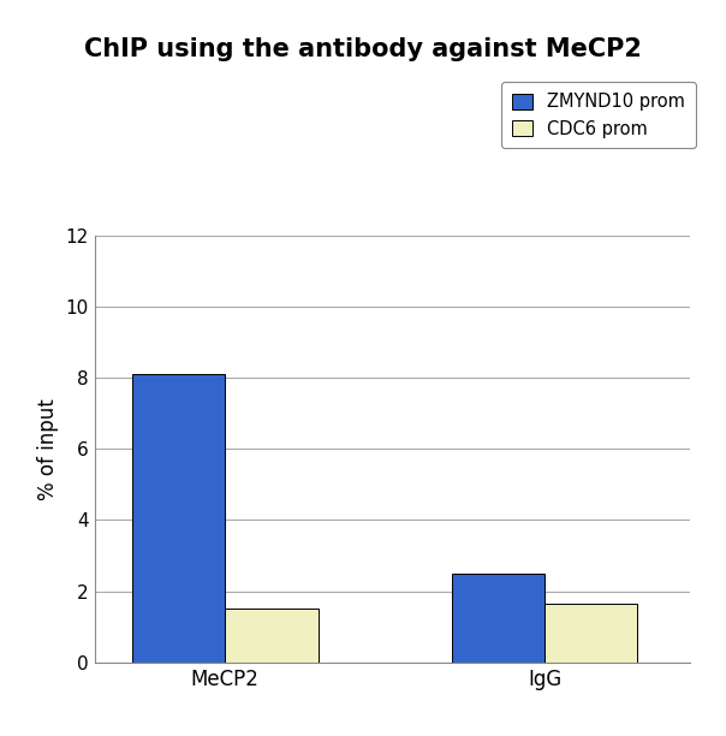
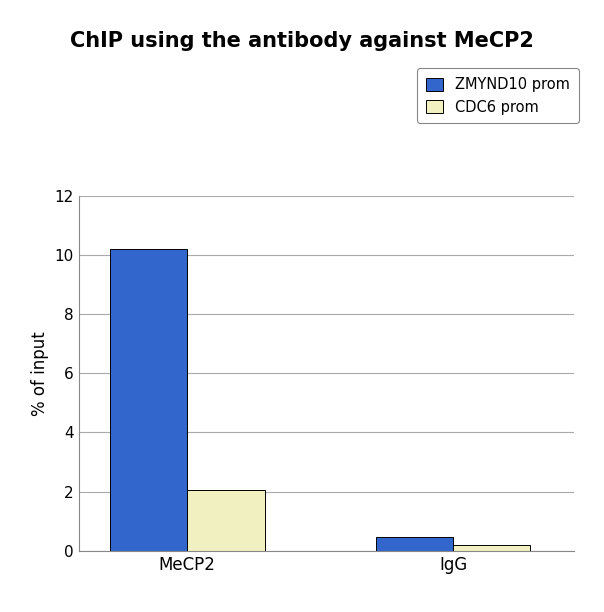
ZMYND10 prom/MeCP2: 8.10 -> 10.20
CDC6 prom/MeCP2: 1.50 -> 2.05
ZMYND10 prom/IgG: 2.50 -> 0.45
CDC6 prom/IgG: 1.65 -> 0.18
